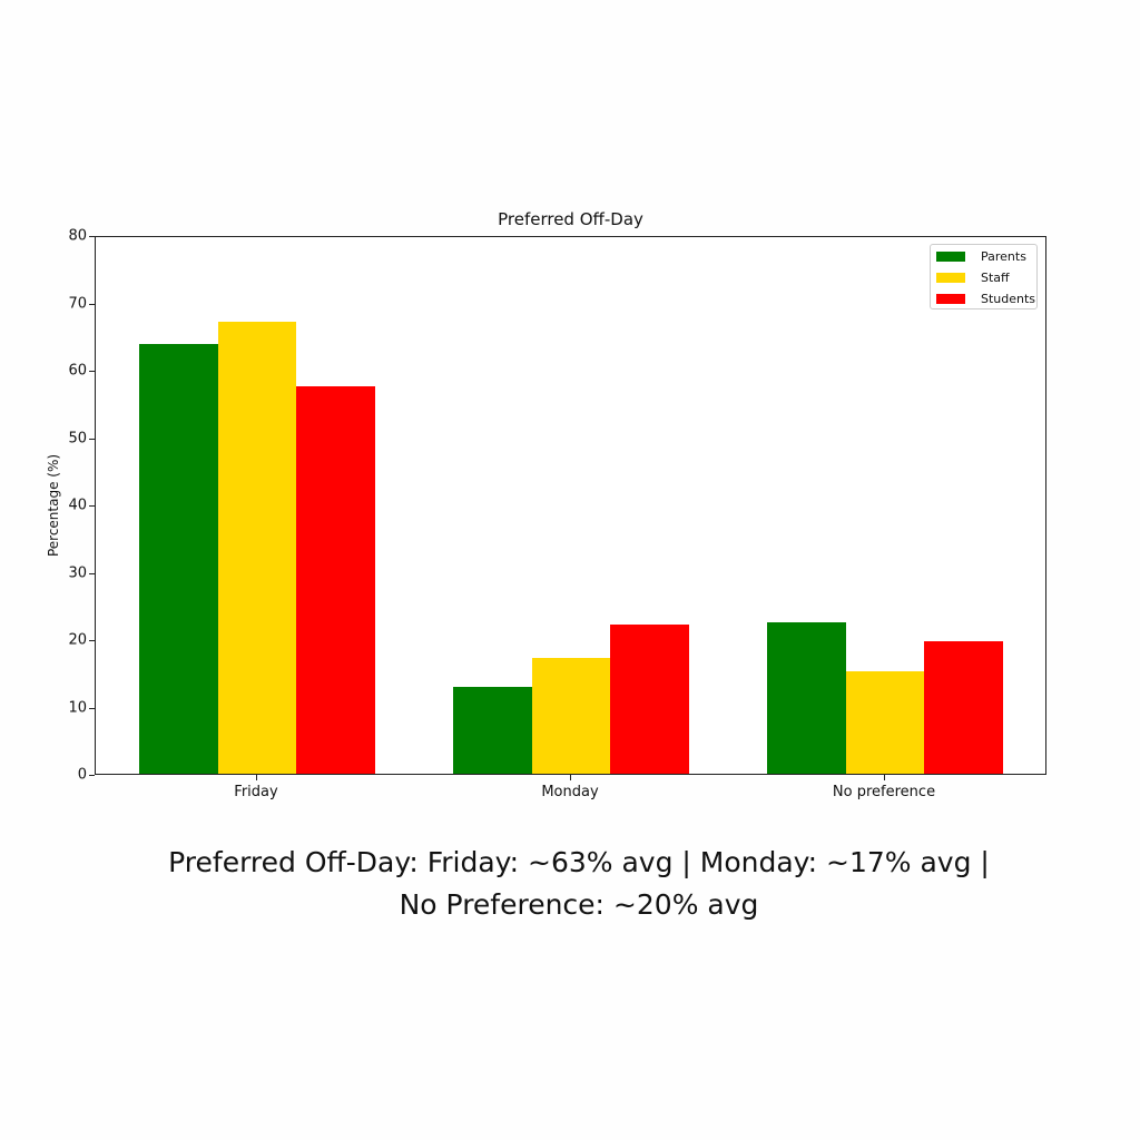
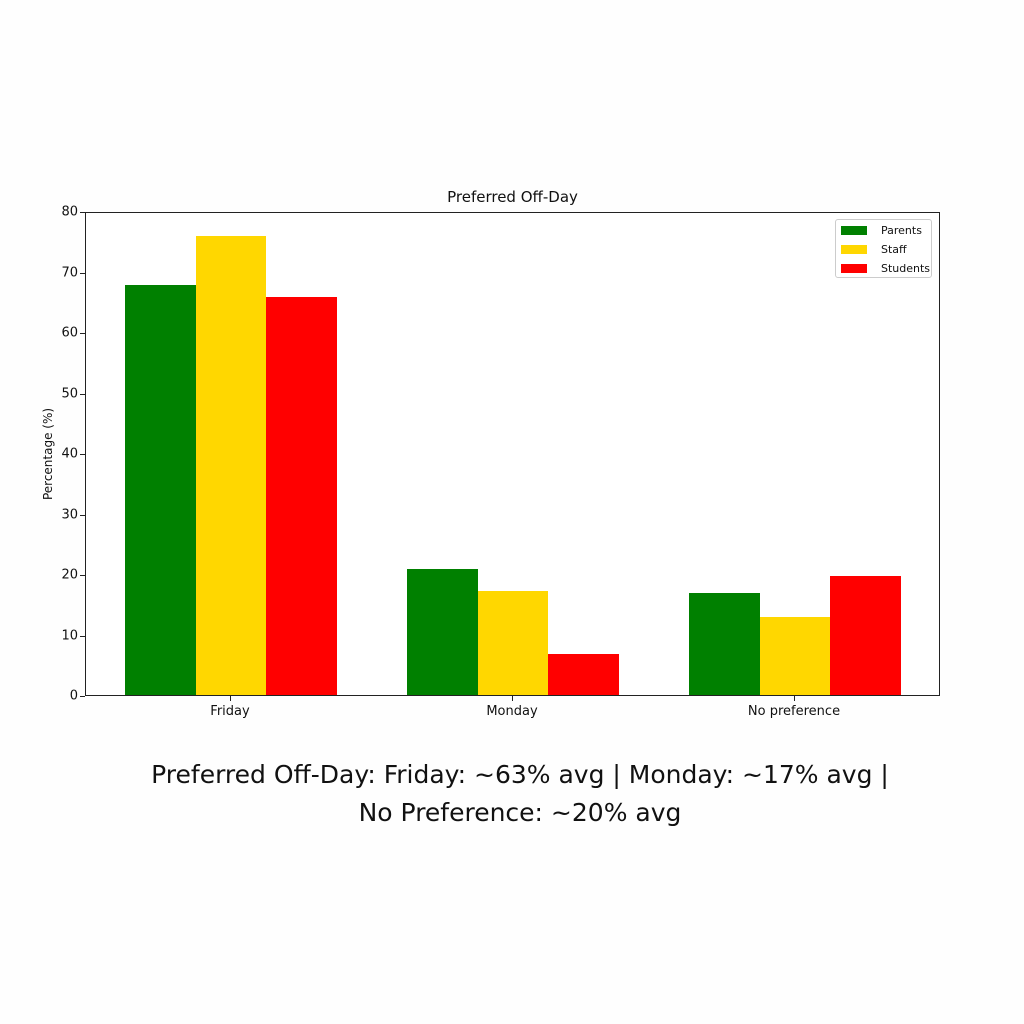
Parents/Friday: 64 -> 68
Staff/Friday: 67 -> 76
Students/Friday: 58 -> 66
Parents/Monday: 13 -> 21
Students/Monday: 22 -> 7
Parents/No preference: 23 -> 17
Staff/No preference: 15 -> 13
